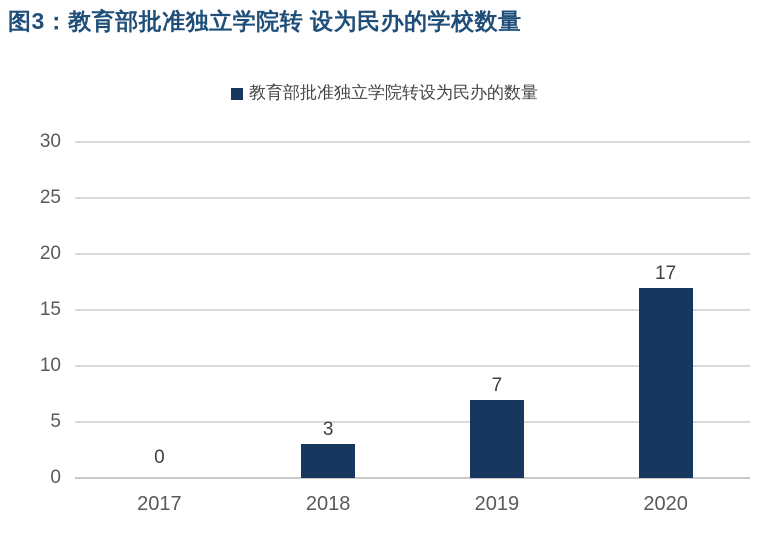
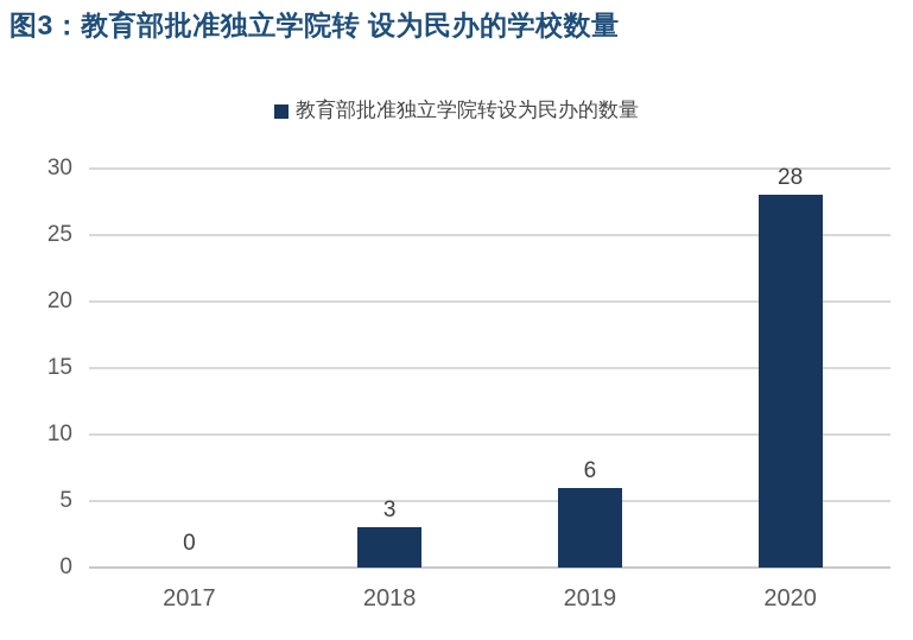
2019: 7 -> 6
2020: 17 -> 28
